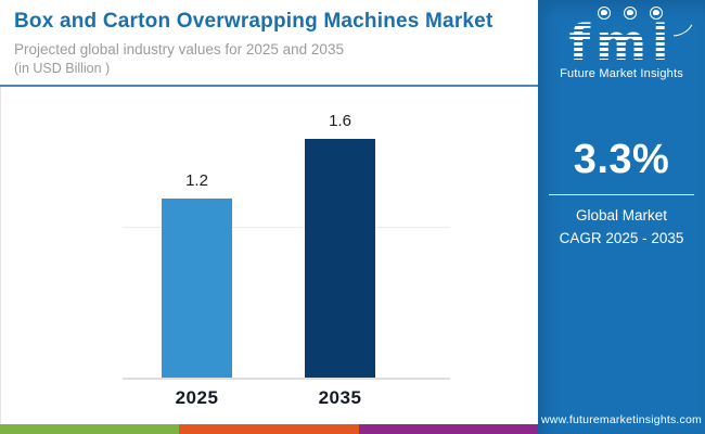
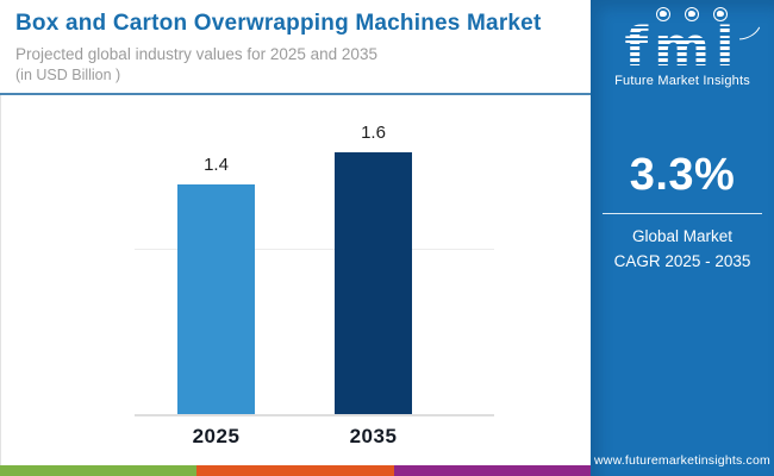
2025: 1.2 -> 1.4
